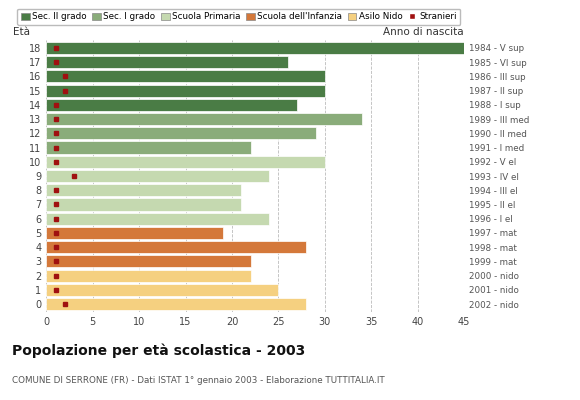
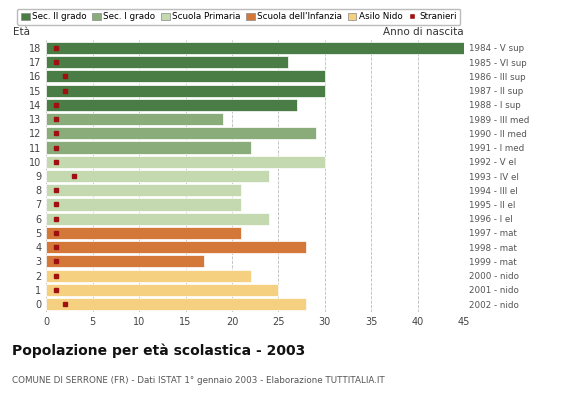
13: 34 -> 19
5: 19 -> 21
3: 22 -> 17
